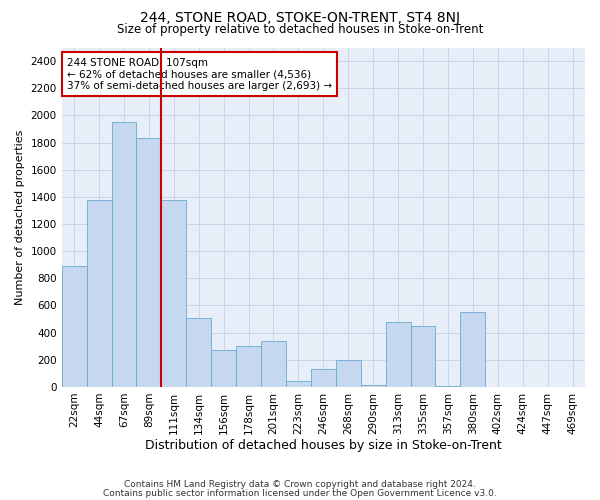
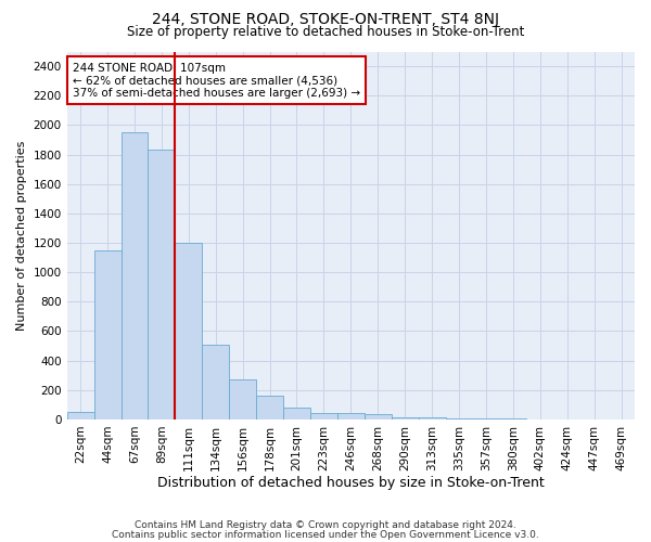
22sqm: 890 -> 50
44sqm: 1380 -> 1150
111sqm: 1380 -> 1200
178sqm: 300 -> 160
201sqm: 340 -> 80
246sqm: 130 -> 40
268sqm: 200 -> 40
313sqm: 480 -> 20
335sqm: 450 -> 10
380sqm: 550 -> 10
